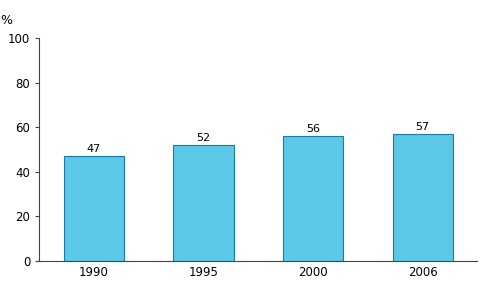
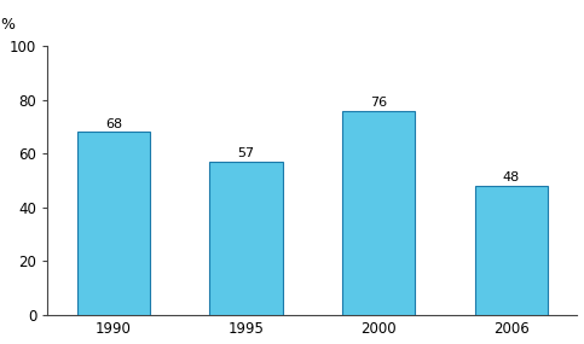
1990: 47 -> 68
1995: 52 -> 57
2000: 56 -> 76
2006: 57 -> 48
